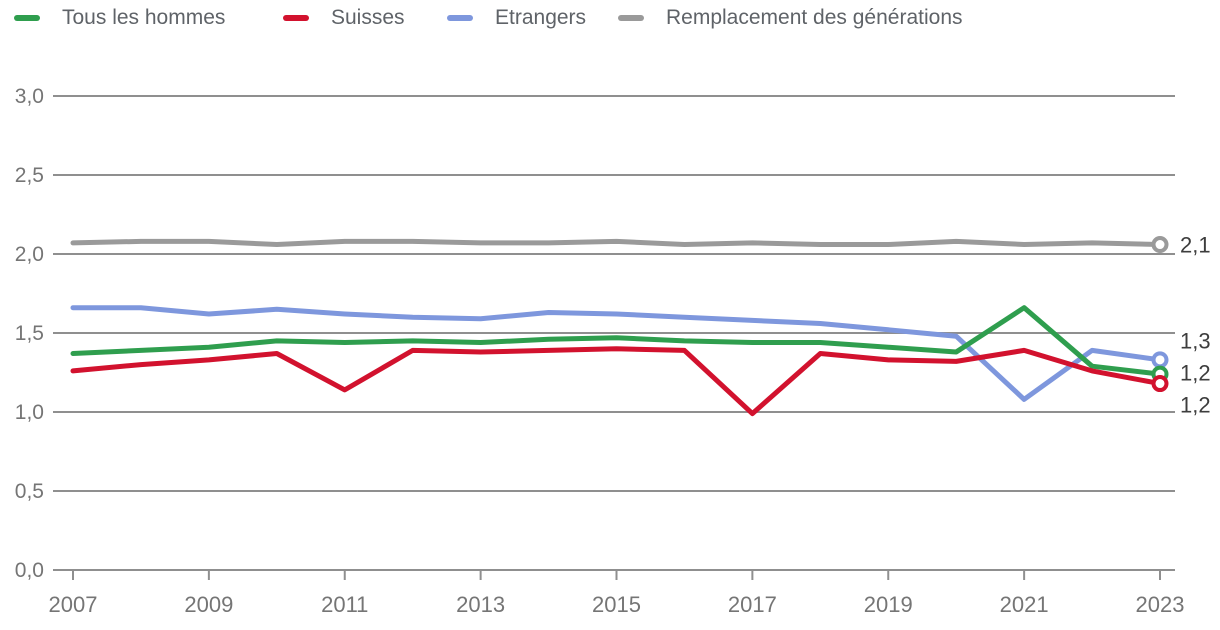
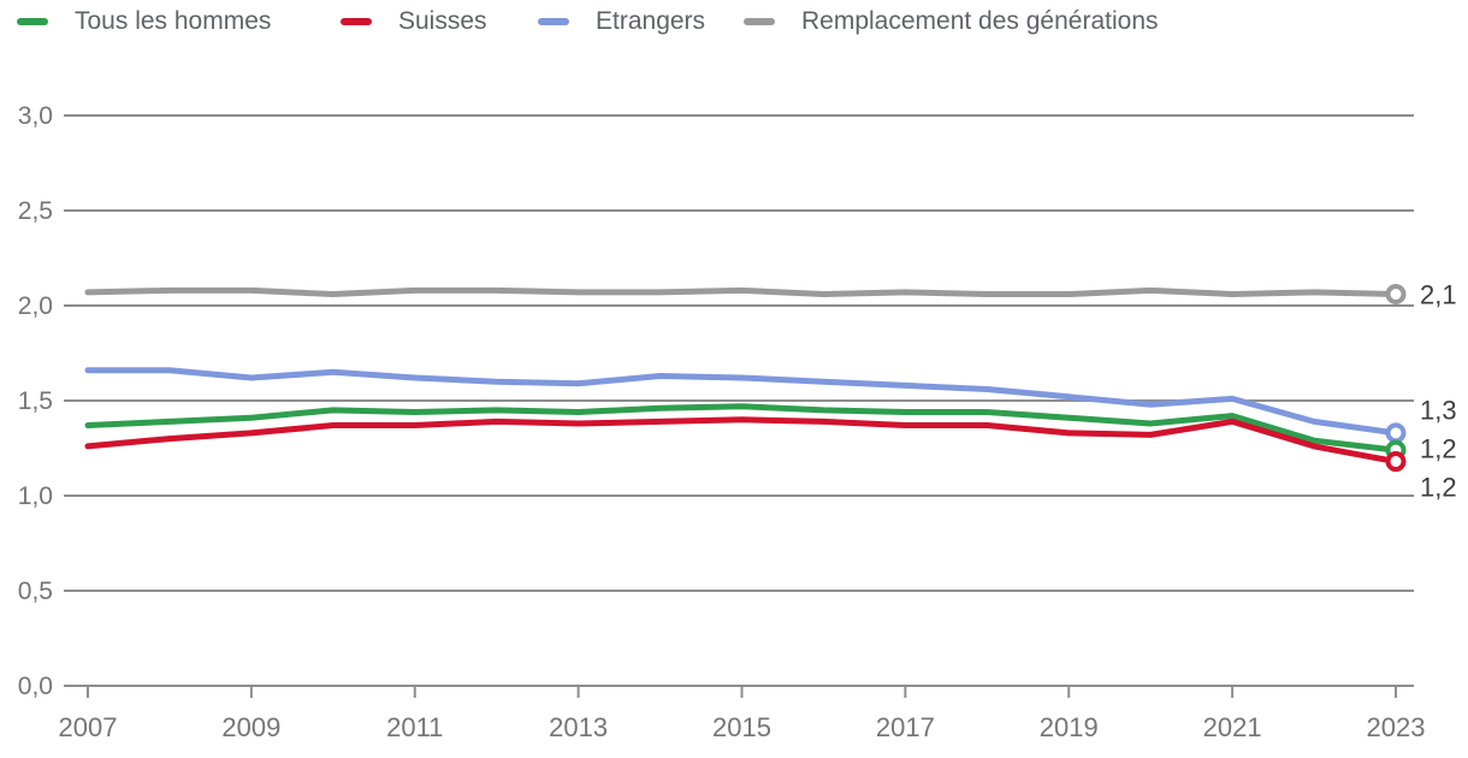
Suisses/2011: 1,14 -> 1,37
Suisses/2017: 0,99 -> 1,37
Tous les hommes/2021: 1,66 -> 1,42
Etrangers/2021: 1,08 -> 1,51
